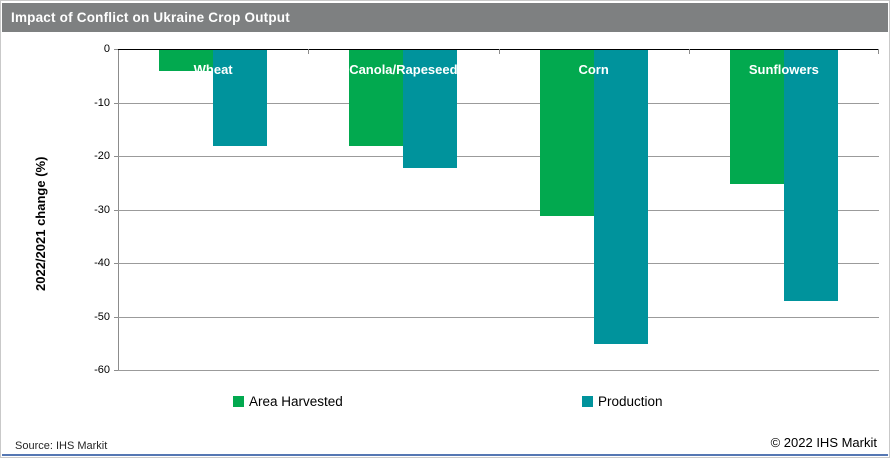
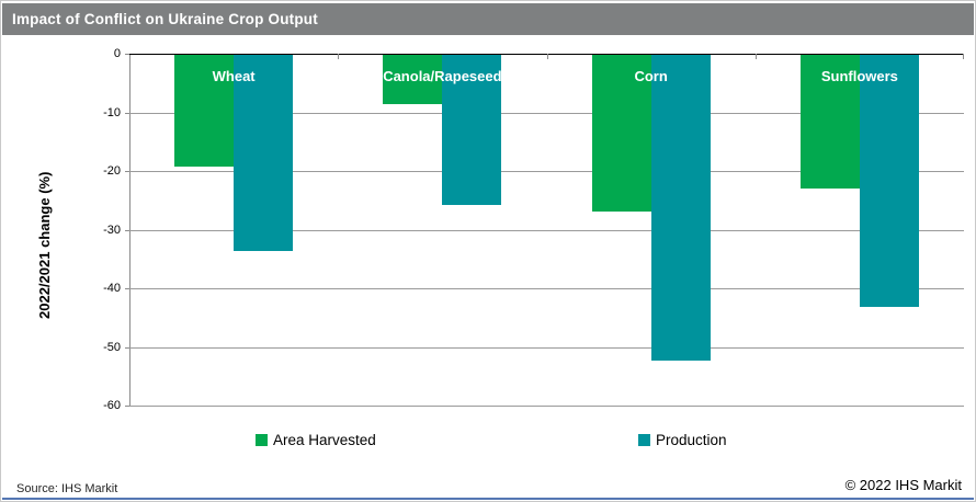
Area Harvested/Wheat: -4 -> -19
Production/Wheat: -18 -> -33
Area Harvested/Canola/Rapeseed: -18 -> -8
Production/Canola/Rapeseed: -22 -> -26
Area Harvested/Corn: -31 -> -27
Production/Corn: -55 -> -52
Area Harvested/Sunflowers: -25 -> -23
Production/Sunflowers: -47 -> -43
